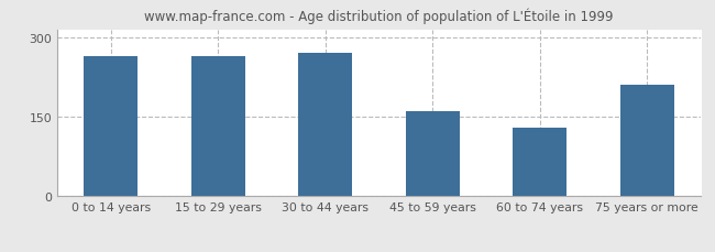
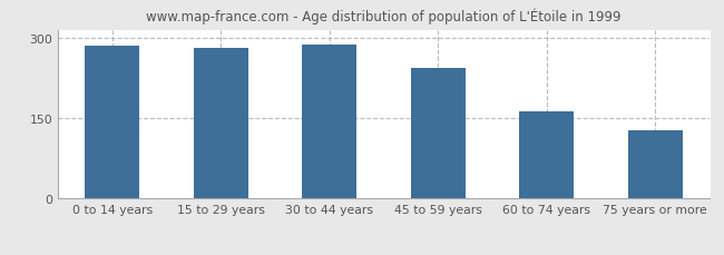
0 to 14 years: 265 -> 285
15 to 29 years: 265 -> 281
30 to 44 years: 270 -> 287
45 to 59 years: 160 -> 243
60 to 74 years: 130 -> 163
75 years or more: 210 -> 128
